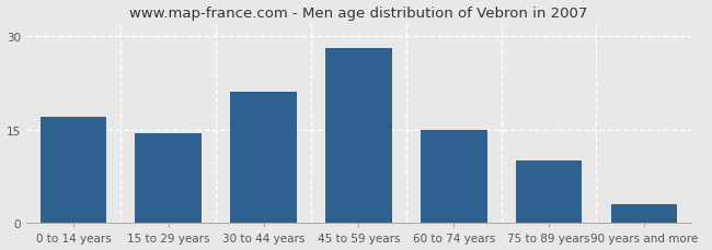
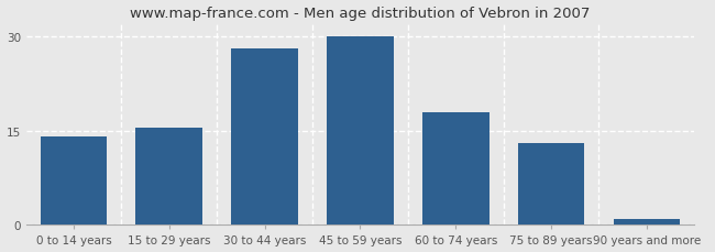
0 to 14 years: 17.0 -> 14.0
15 to 29 years: 14.4 -> 15.5
30 to 44 years: 21.0 -> 28.0
45 to 59 years: 28.0 -> 30.0
60 to 74 years: 15.0 -> 18.0
75 to 89 years: 10.0 -> 13.0
90 years and more: 3.0 -> 1.0
